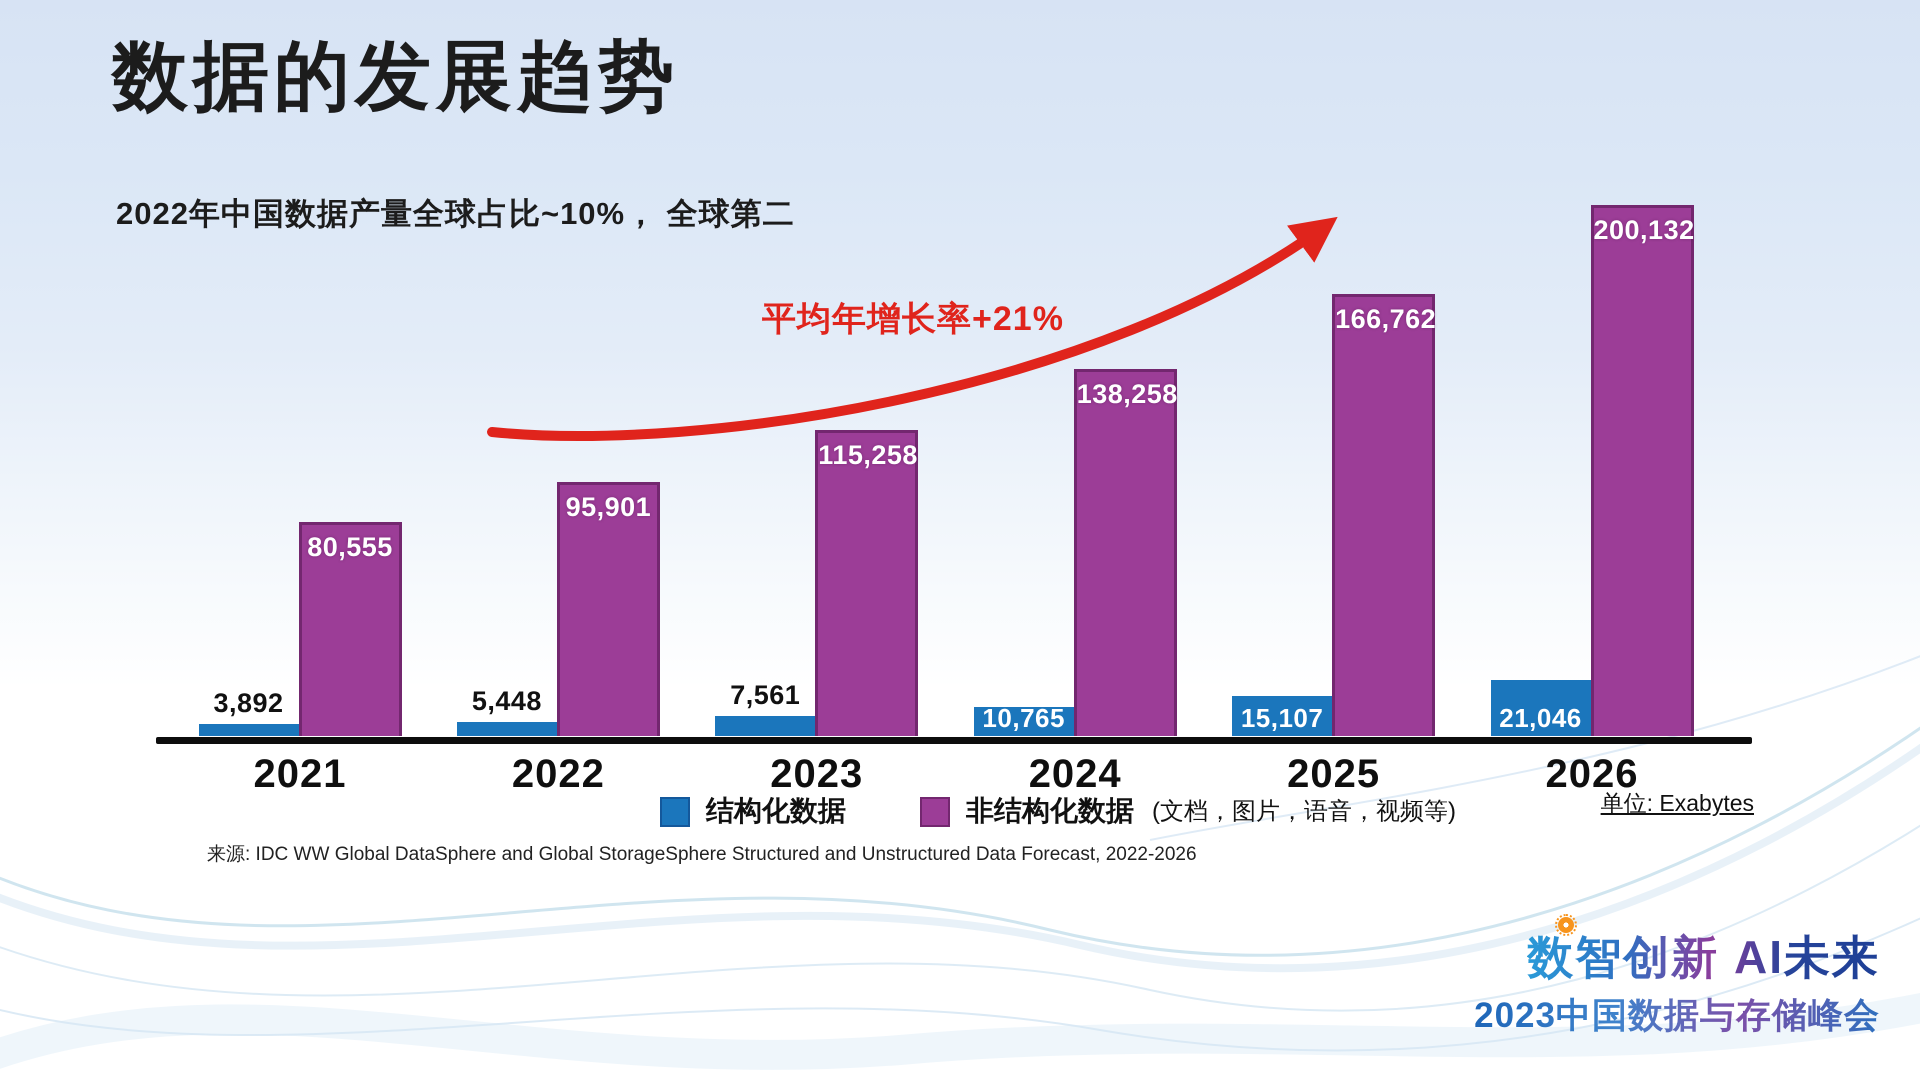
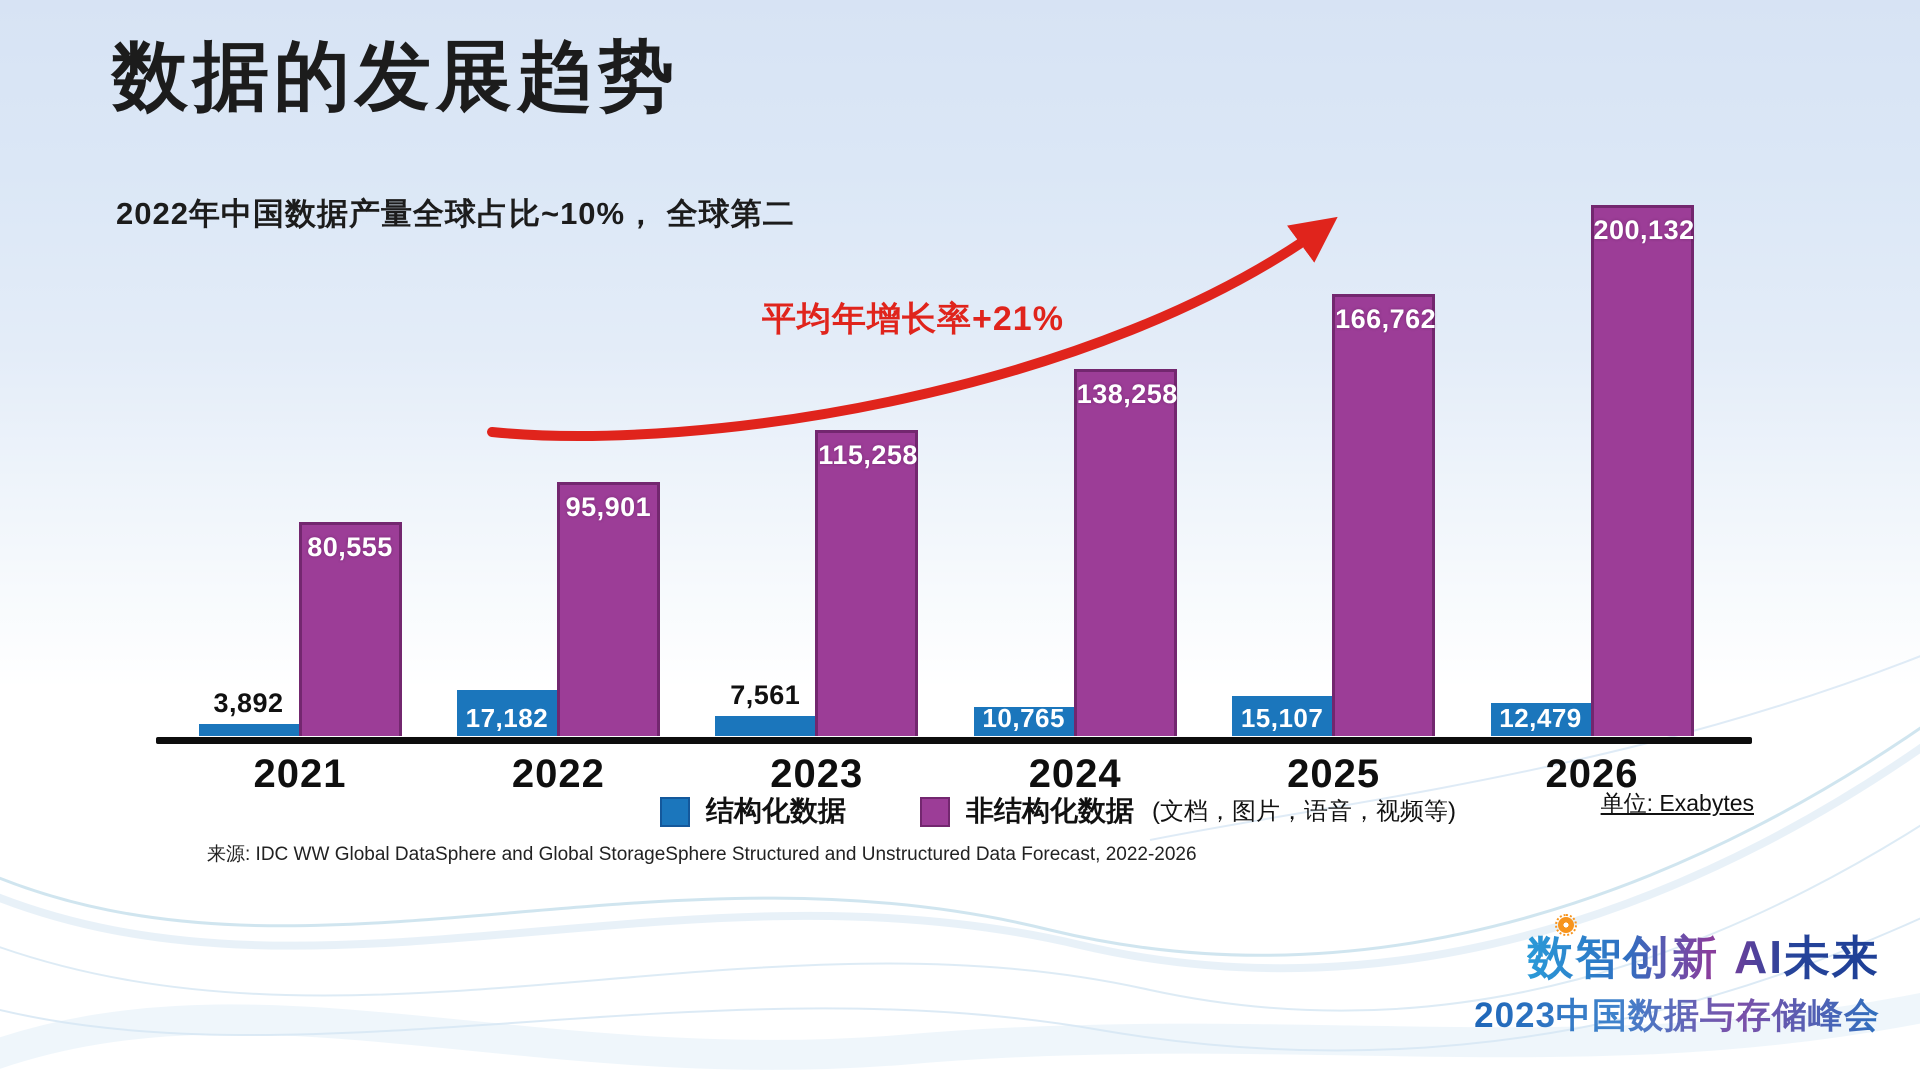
结构化数据/2022: 5,448 -> 17,182
结构化数据/2026: 21,046 -> 12,479
